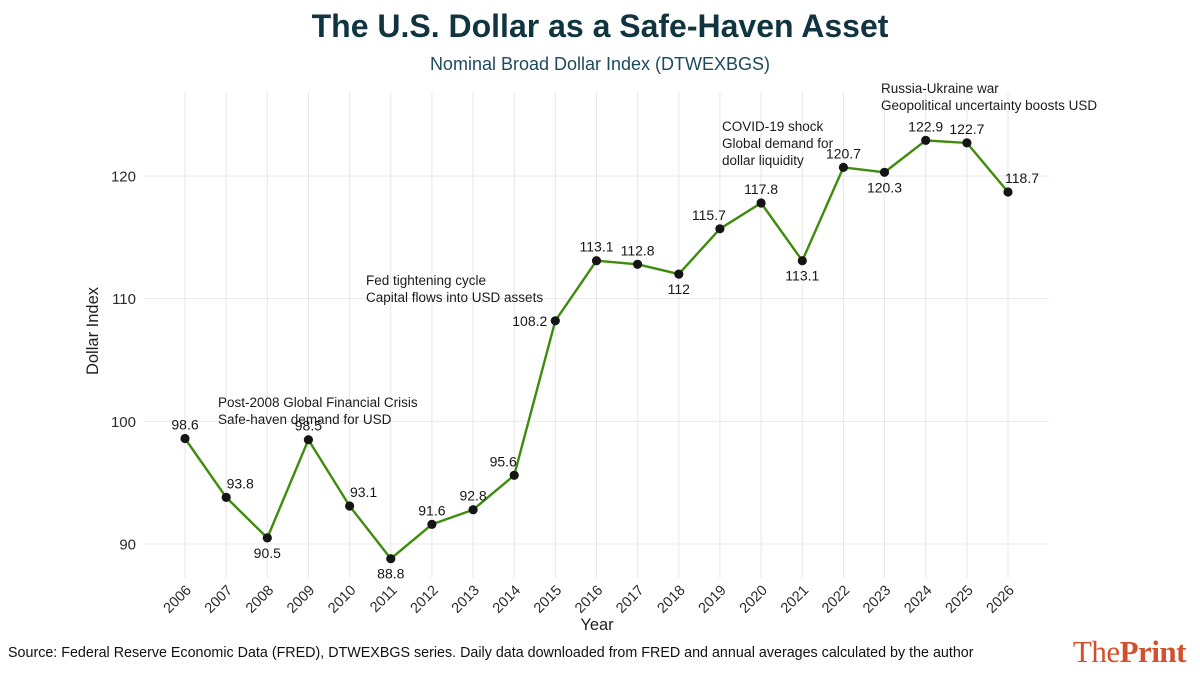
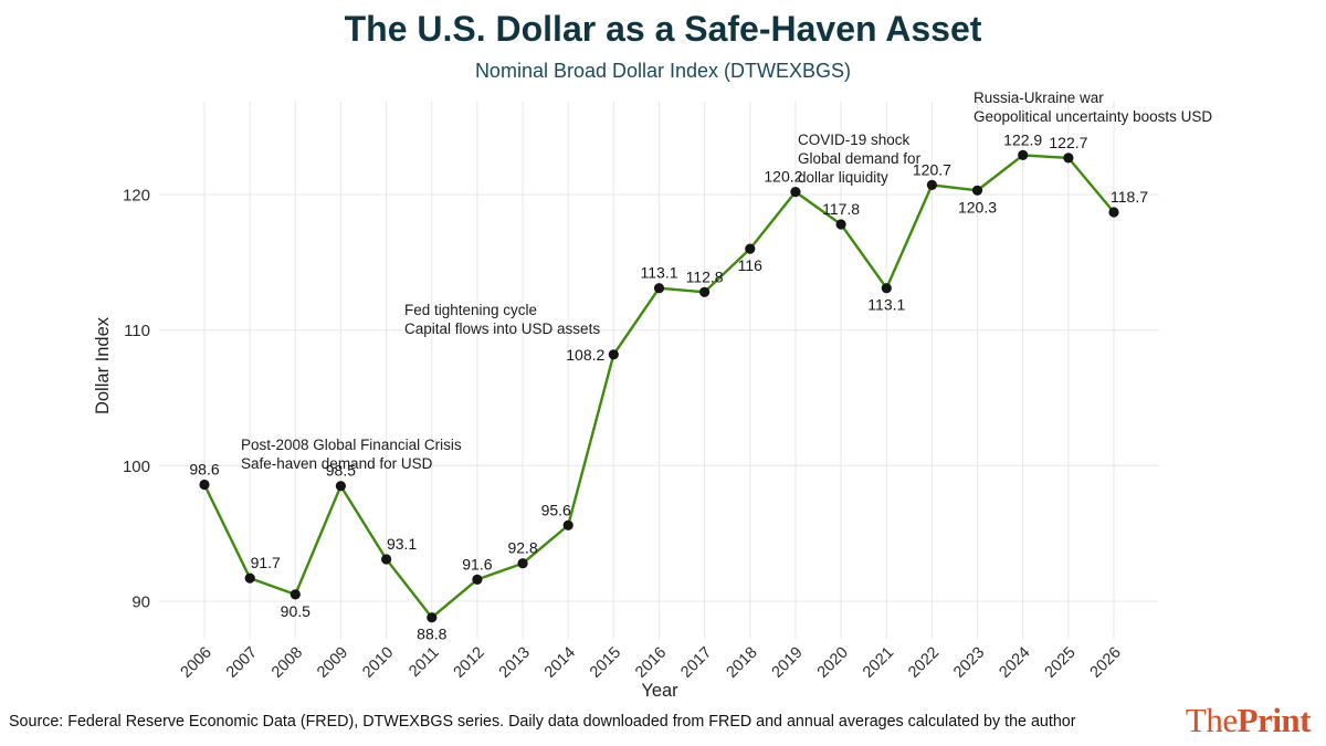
2007: 93.8 -> 91.7
2018: 112 -> 116
2019: 115.7 -> 120.2
